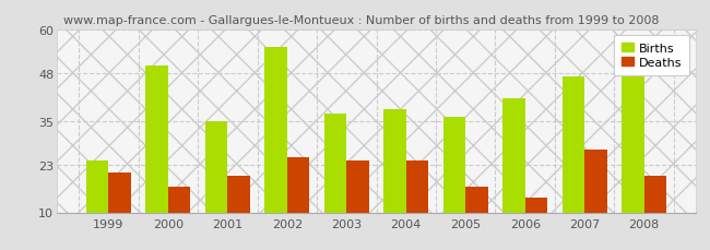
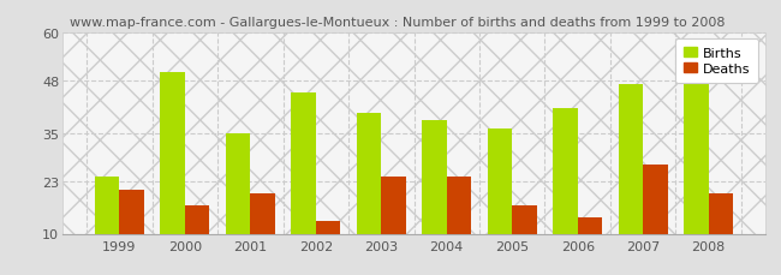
Births/2002: 55 -> 45
Deaths/2002: 25 -> 13
Births/2003: 37 -> 40
